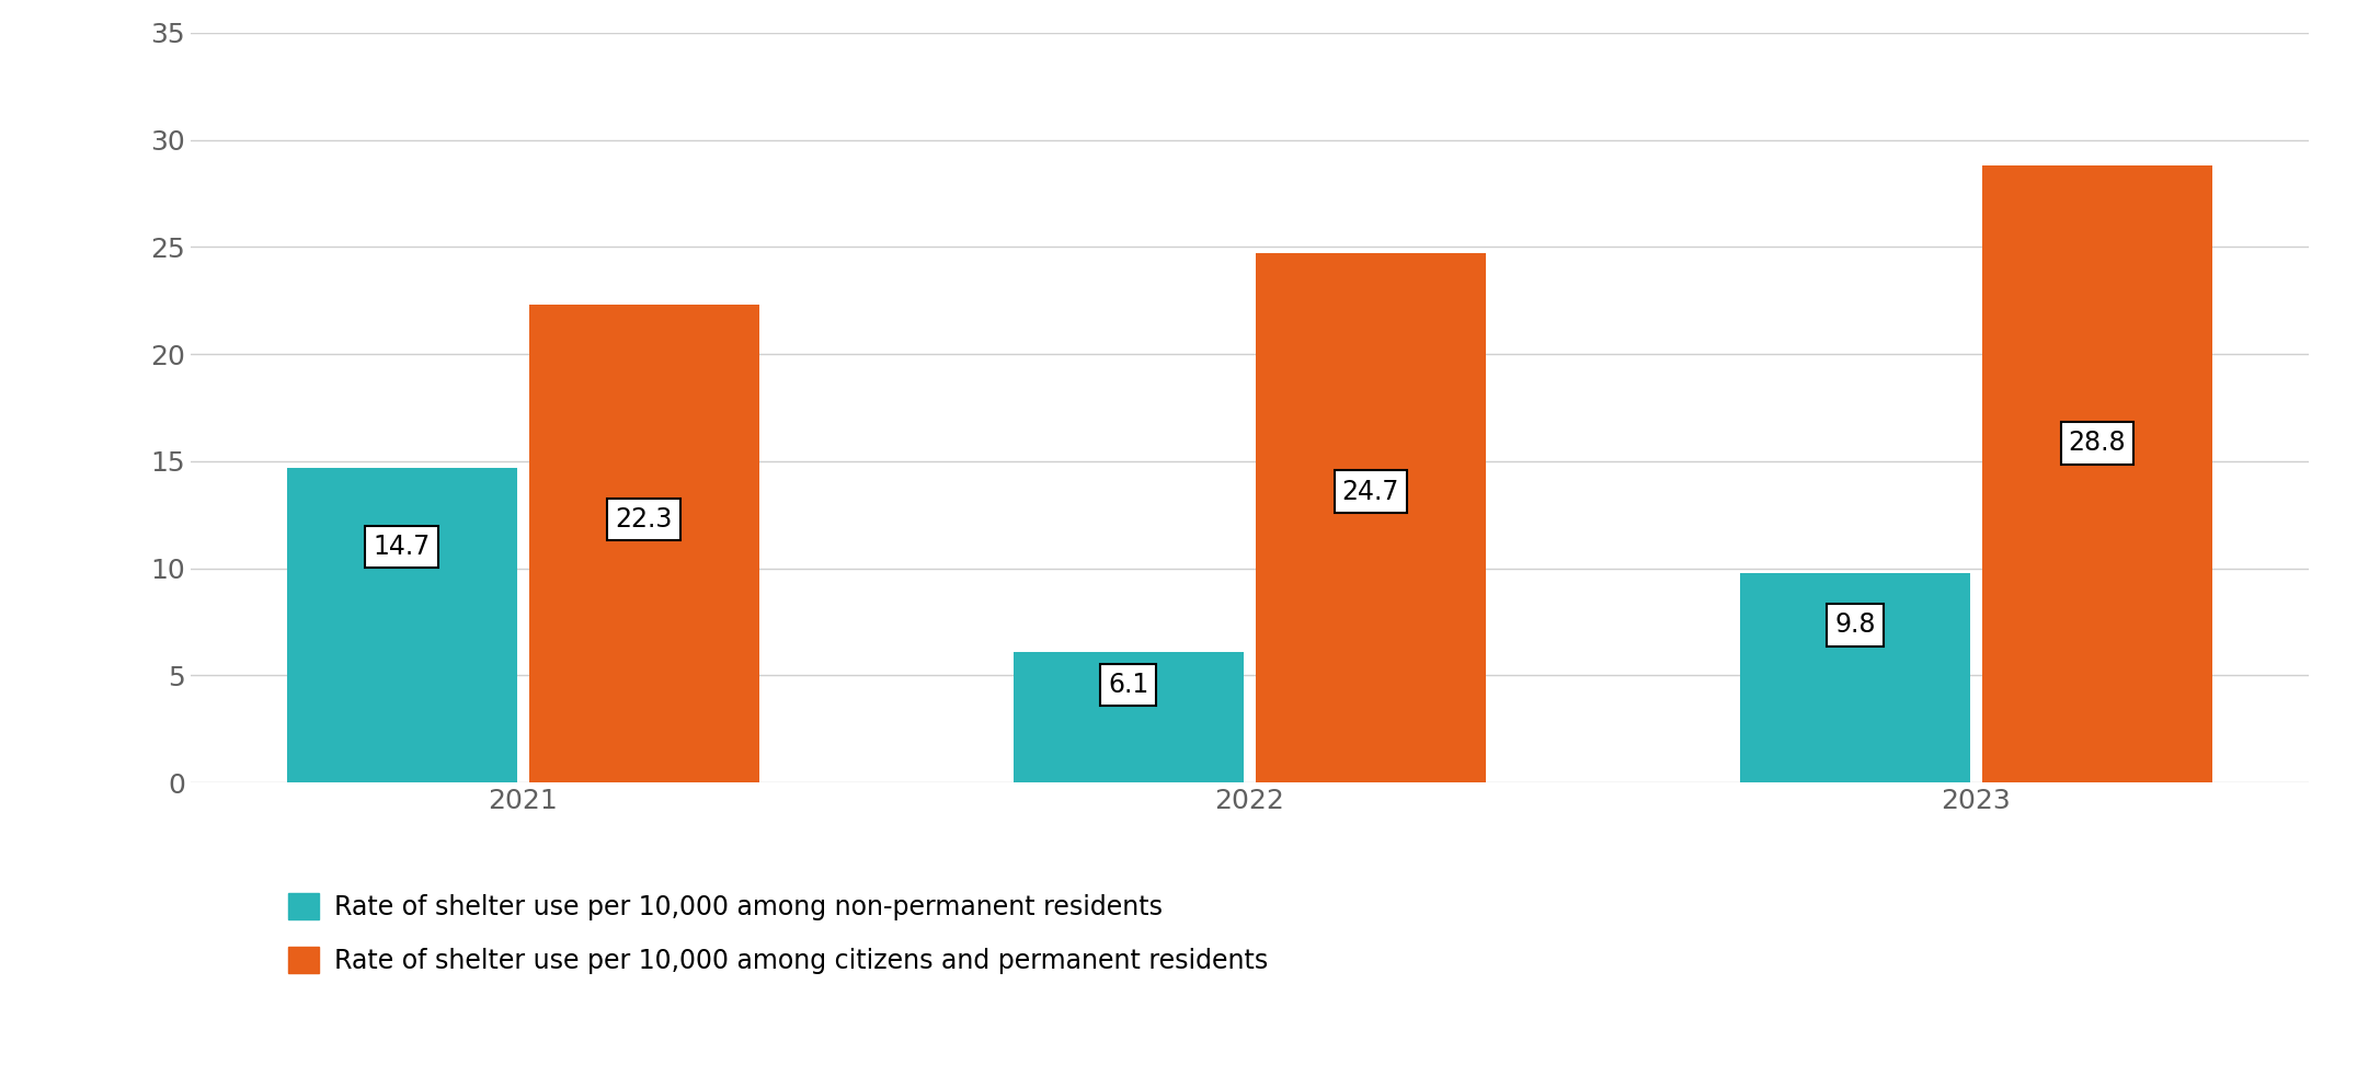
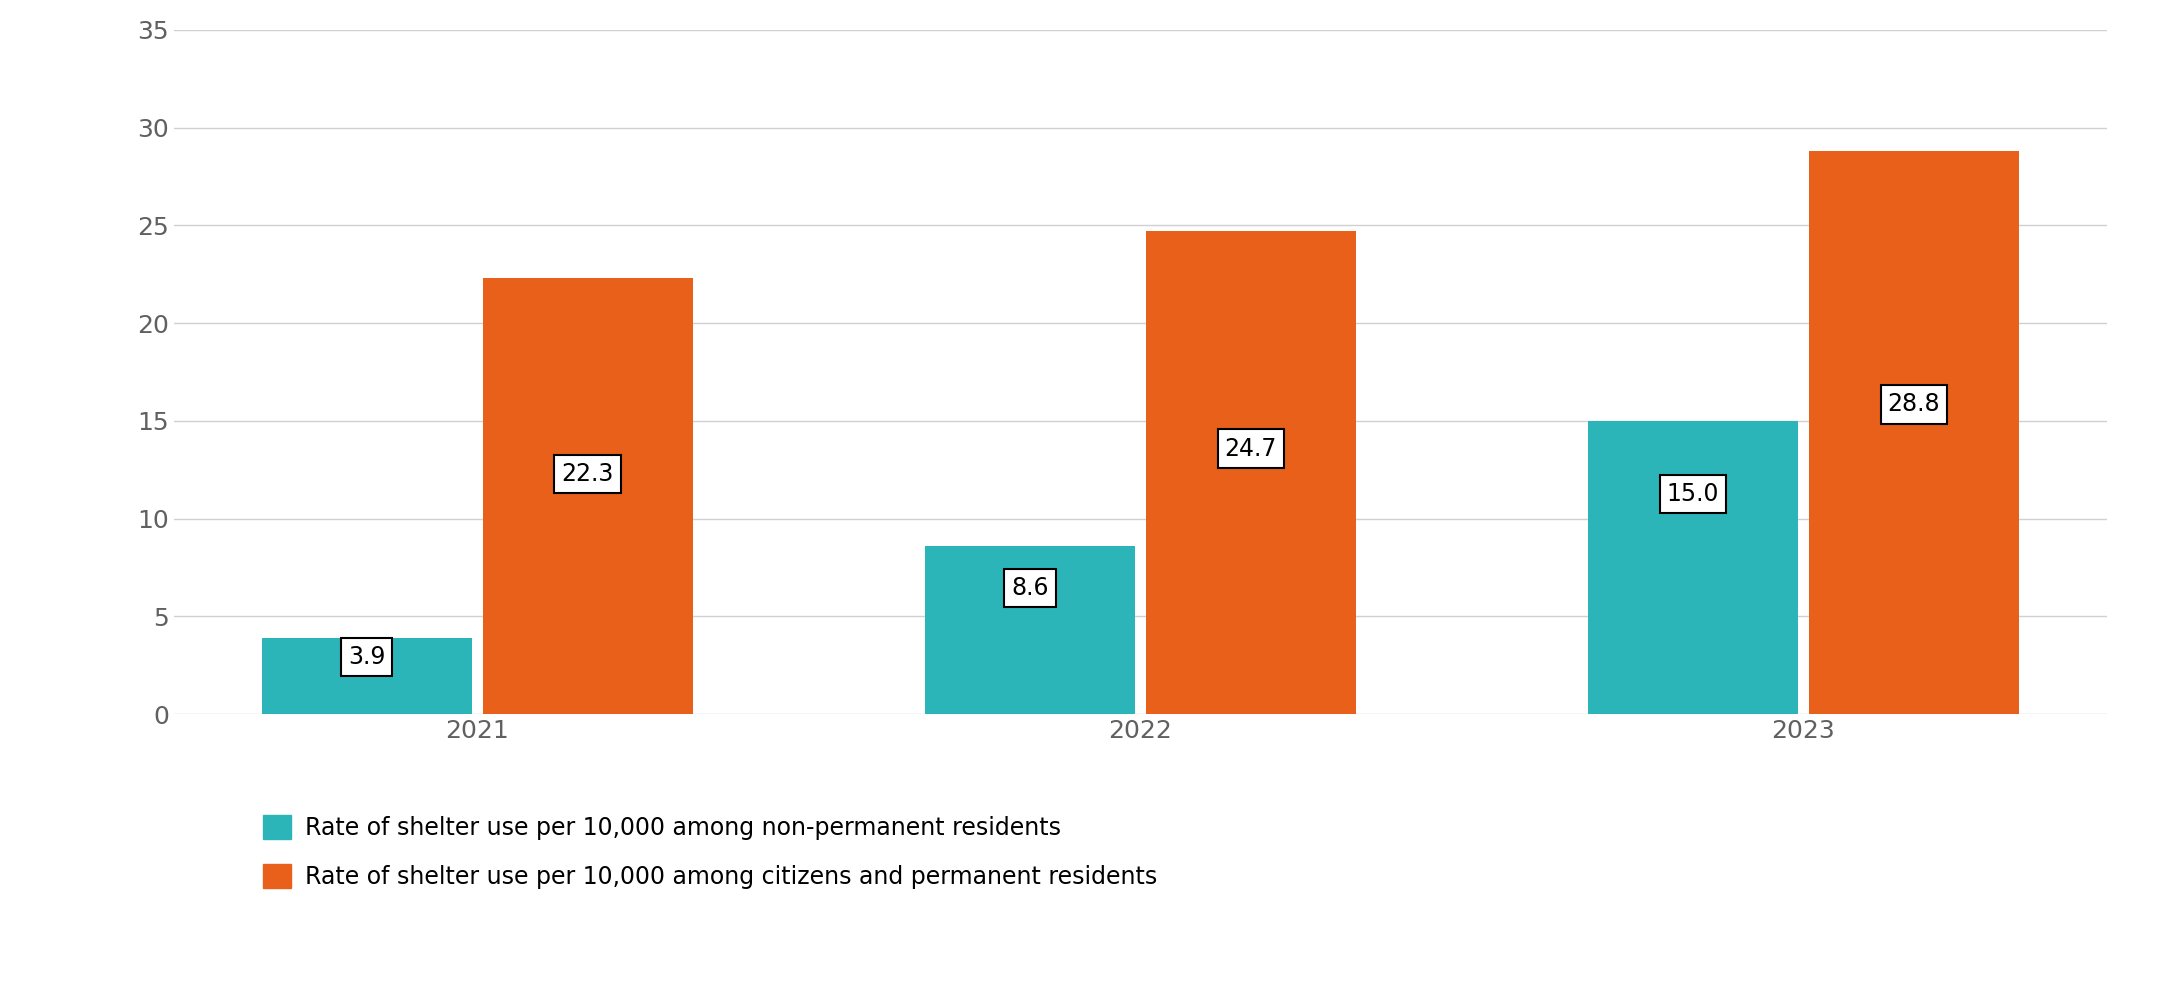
Rate of shelter use per 10,000 among non-permanent residents/2021: 14.7 -> 3.9
Rate of shelter use per 10,000 among non-permanent residents/2022: 6.1 -> 8.6
Rate of shelter use per 10,000 among non-permanent residents/2023: 9.8 -> 15.0
